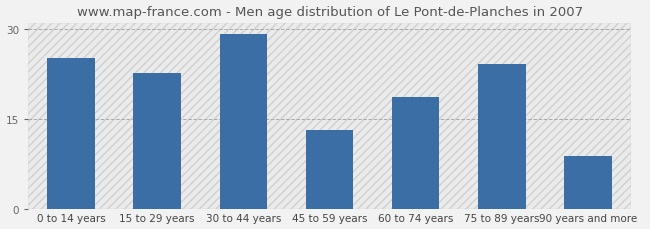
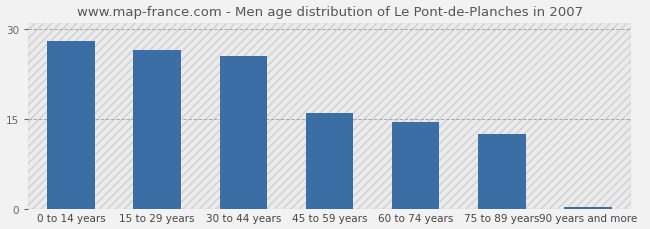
0 to 14 years: 25.2 -> 28.0
15 to 29 years: 22.6 -> 26.5
30 to 44 years: 29.2 -> 25.5
45 to 59 years: 13.2 -> 16.0
60 to 74 years: 18.6 -> 14.5
75 to 89 years: 24.2 -> 12.5
90 years and more: 8.8 -> 0.3
